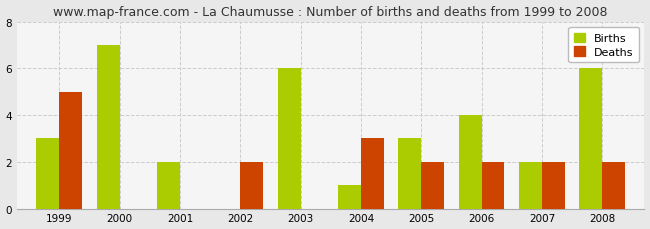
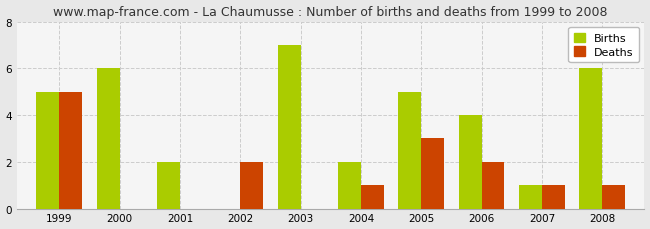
Births/1999: 3 -> 5
Births/2000: 7 -> 6
Births/2003: 6 -> 7
Births/2004: 1 -> 2
Deaths/2004: 3 -> 1
Births/2005: 3 -> 5
Deaths/2005: 2 -> 3
Births/2007: 2 -> 1
Deaths/2007: 2 -> 1
Deaths/2008: 2 -> 1
